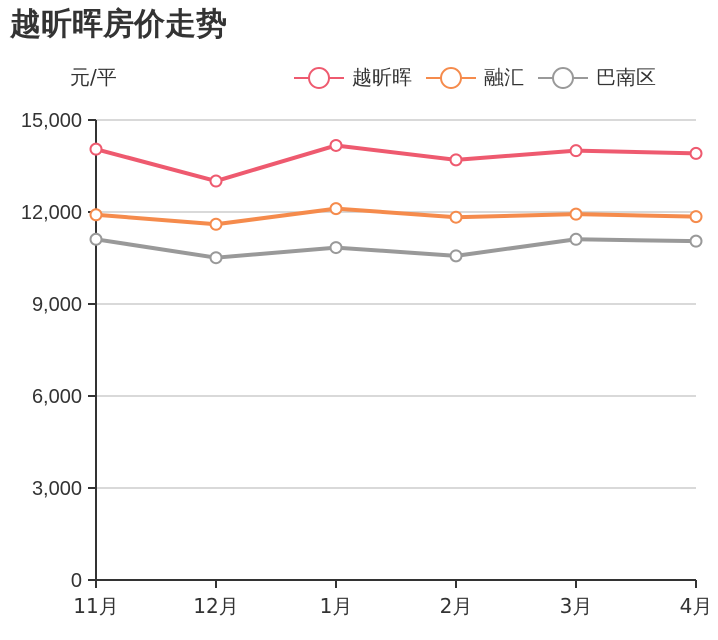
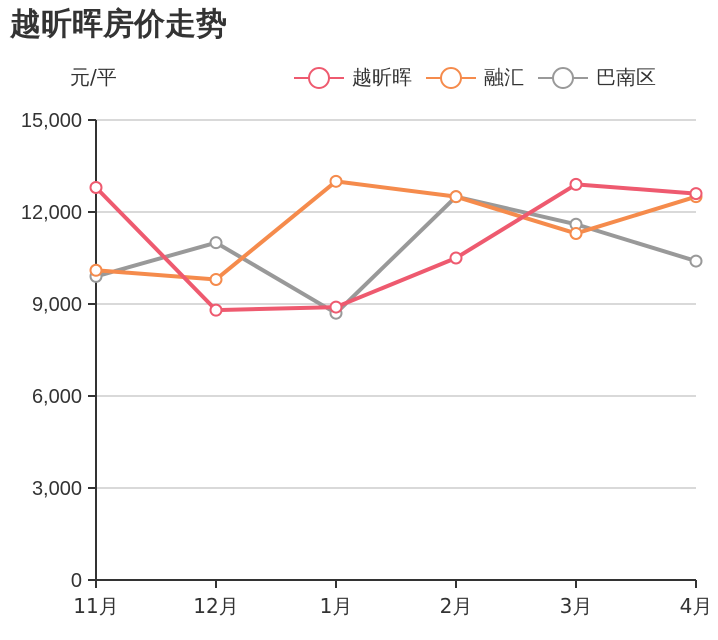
越昕晖/11月: 14000 -> 12800
融汇/11月: 11900 -> 10100
巴南区/11月: 11100 -> 9900
越昕晖/12月: 13000 -> 8800
融汇/12月: 11600 -> 9800
巴南区/12月: 10500 -> 11000
越昕晖/1月: 14200 -> 8900
融汇/1月: 12100 -> 13000
巴南区/1月: 10800 -> 8700
越昕晖/2月: 13700 -> 10500
融汇/2月: 11800 -> 12500
巴南区/2月: 10600 -> 12500
越昕晖/3月: 14000 -> 12900
融汇/3月: 11900 -> 11300
巴南区/3月: 11100 -> 11600
越昕晖/4月: 13900 -> 12600
融汇/4月: 11800 -> 12500
巴南区/4月: 11000 -> 10400
